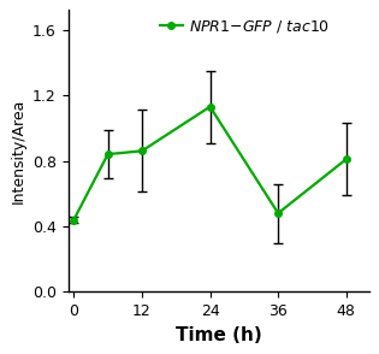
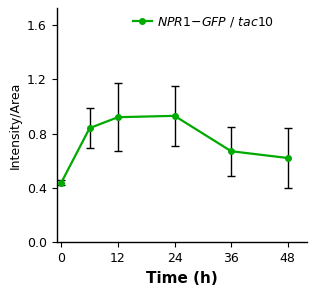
12: 0.86 -> 0.92
24: 1.13 -> 0.93
36: 0.48 -> 0.67
48: 0.81 -> 0.62
